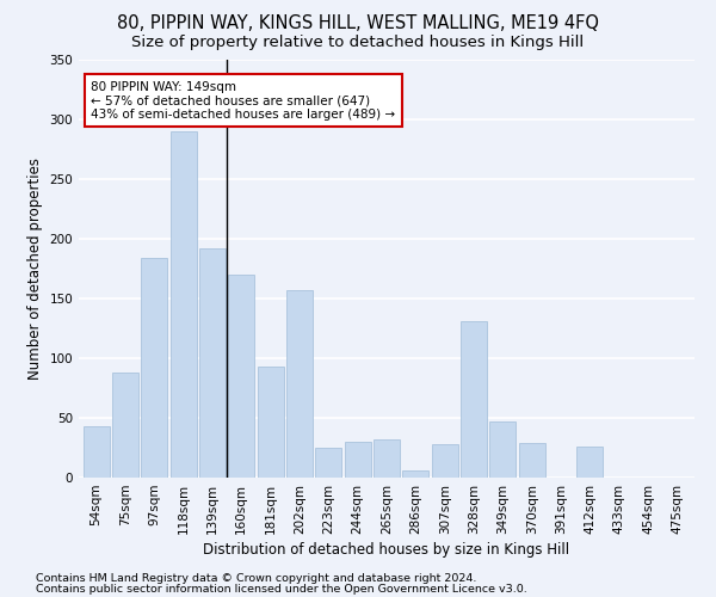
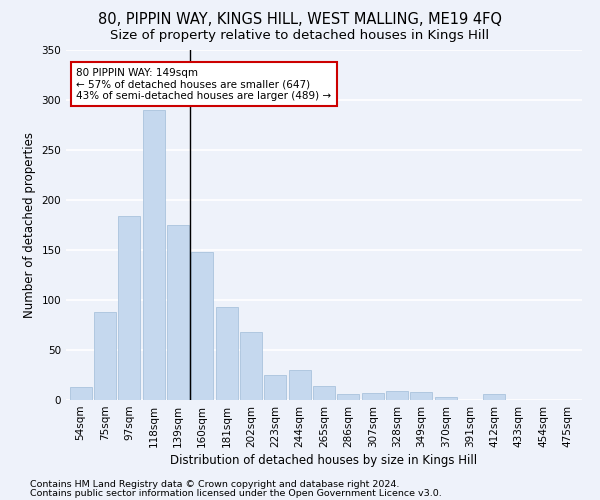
54sqm: 43 -> 13
139sqm: 192 -> 175
160sqm: 170 -> 148
202sqm: 157 -> 68
265sqm: 32 -> 14
307sqm: 28 -> 7
328sqm: 131 -> 9
349sqm: 47 -> 8
370sqm: 29 -> 3
412sqm: 26 -> 6
